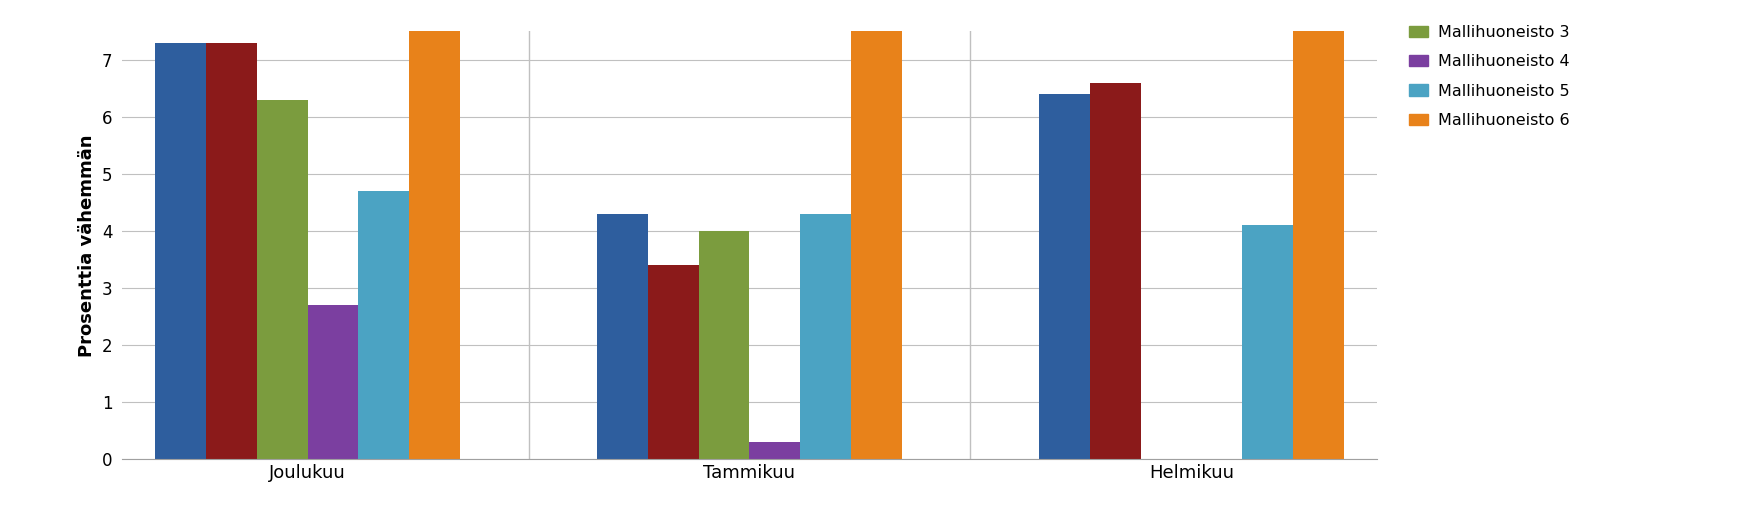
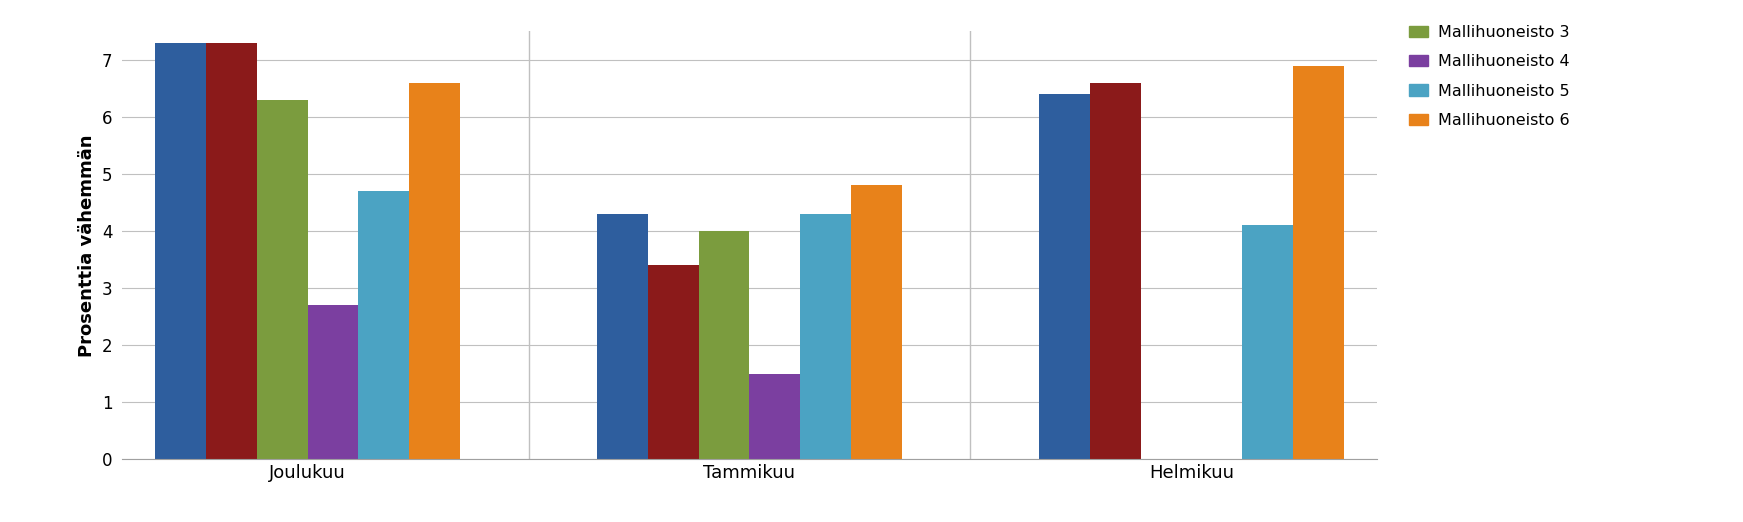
Mallihuoneisto 6/Joulukuu: 7.5 -> 6.6
Mallihuoneisto 4/Tammikuu: 0.3 -> 1.5
Mallihuoneisto 6/Tammikuu: 7.5 -> 4.8
Mallihuoneisto 6/Helmikuu: 7.5 -> 6.9
